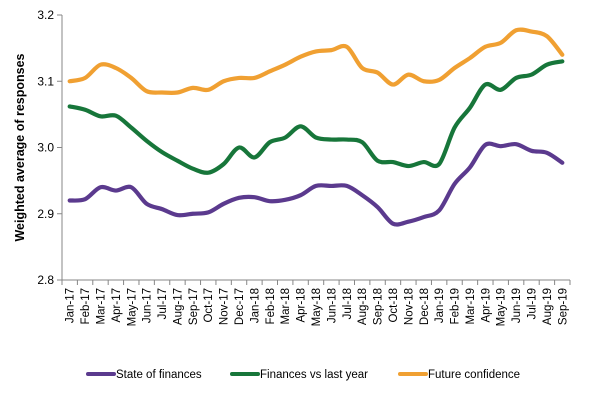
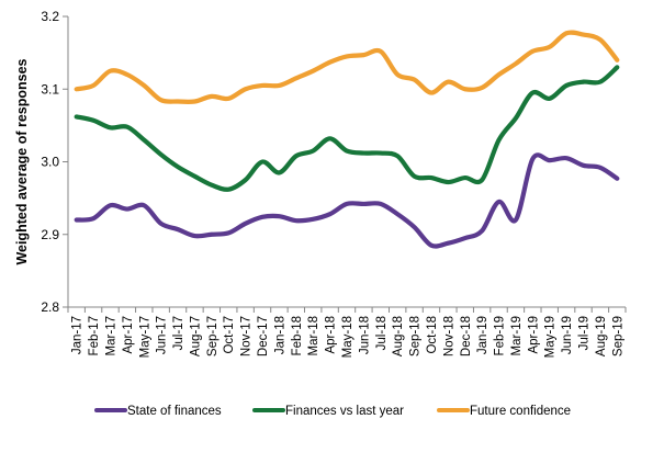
State of finances/Mar-19: 2.97 -> 2.92
Finances vs last year/Aug-19: 3.12 -> 3.11
